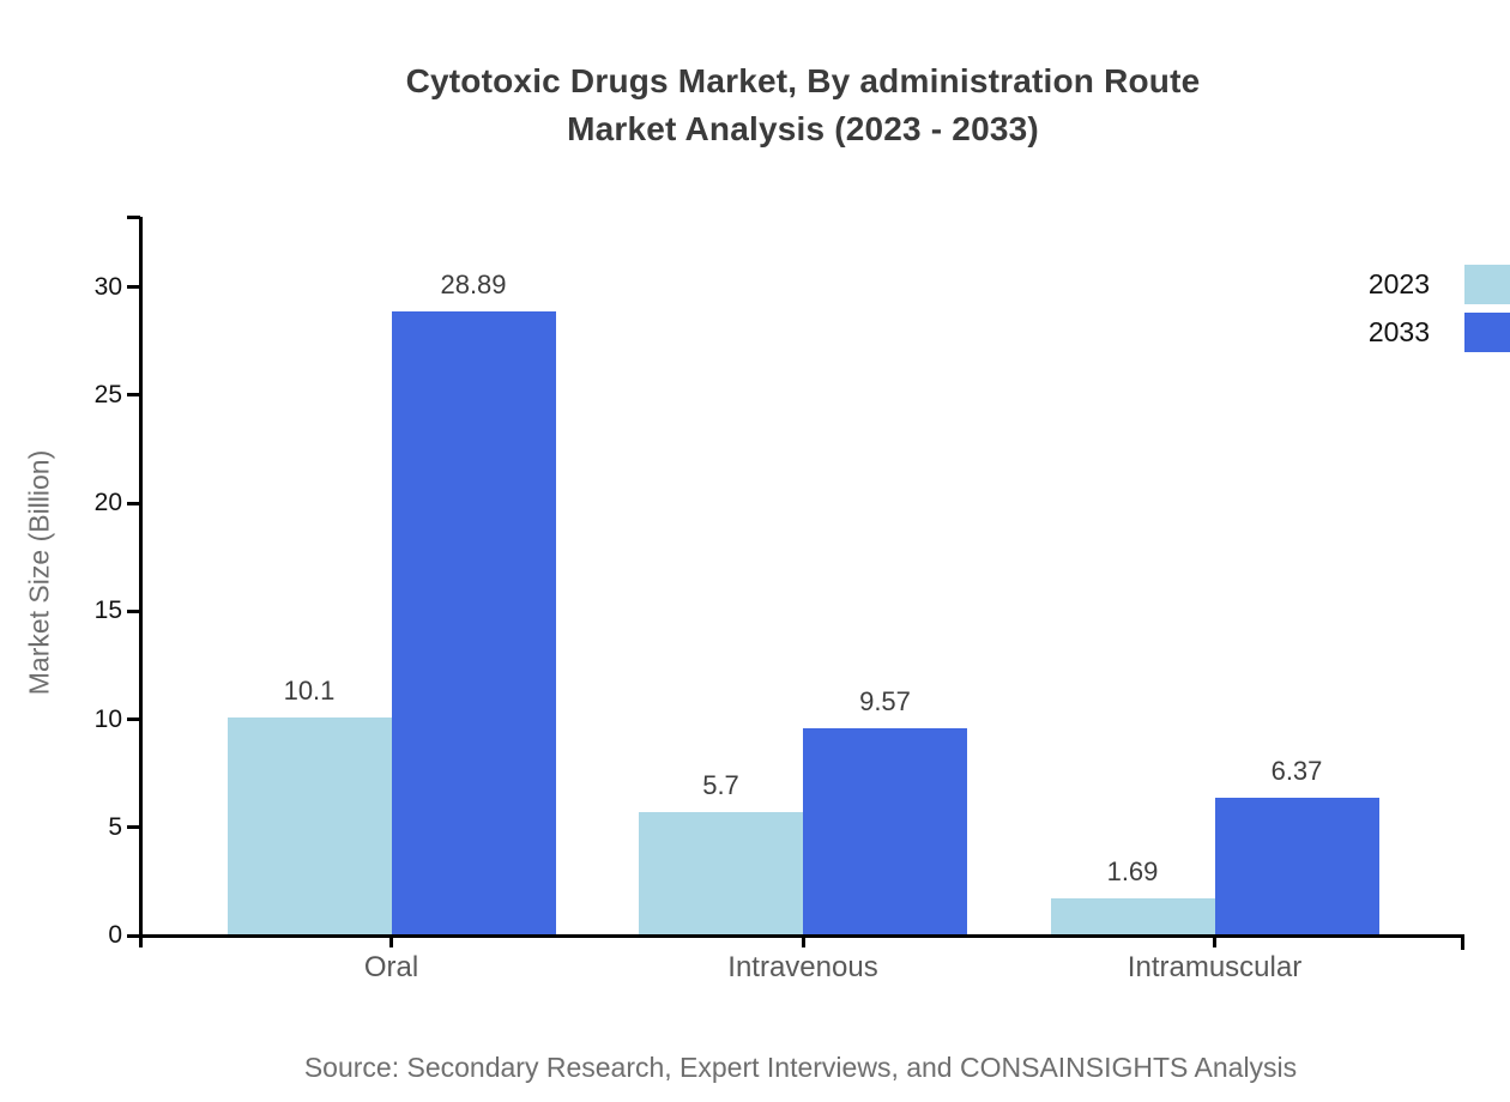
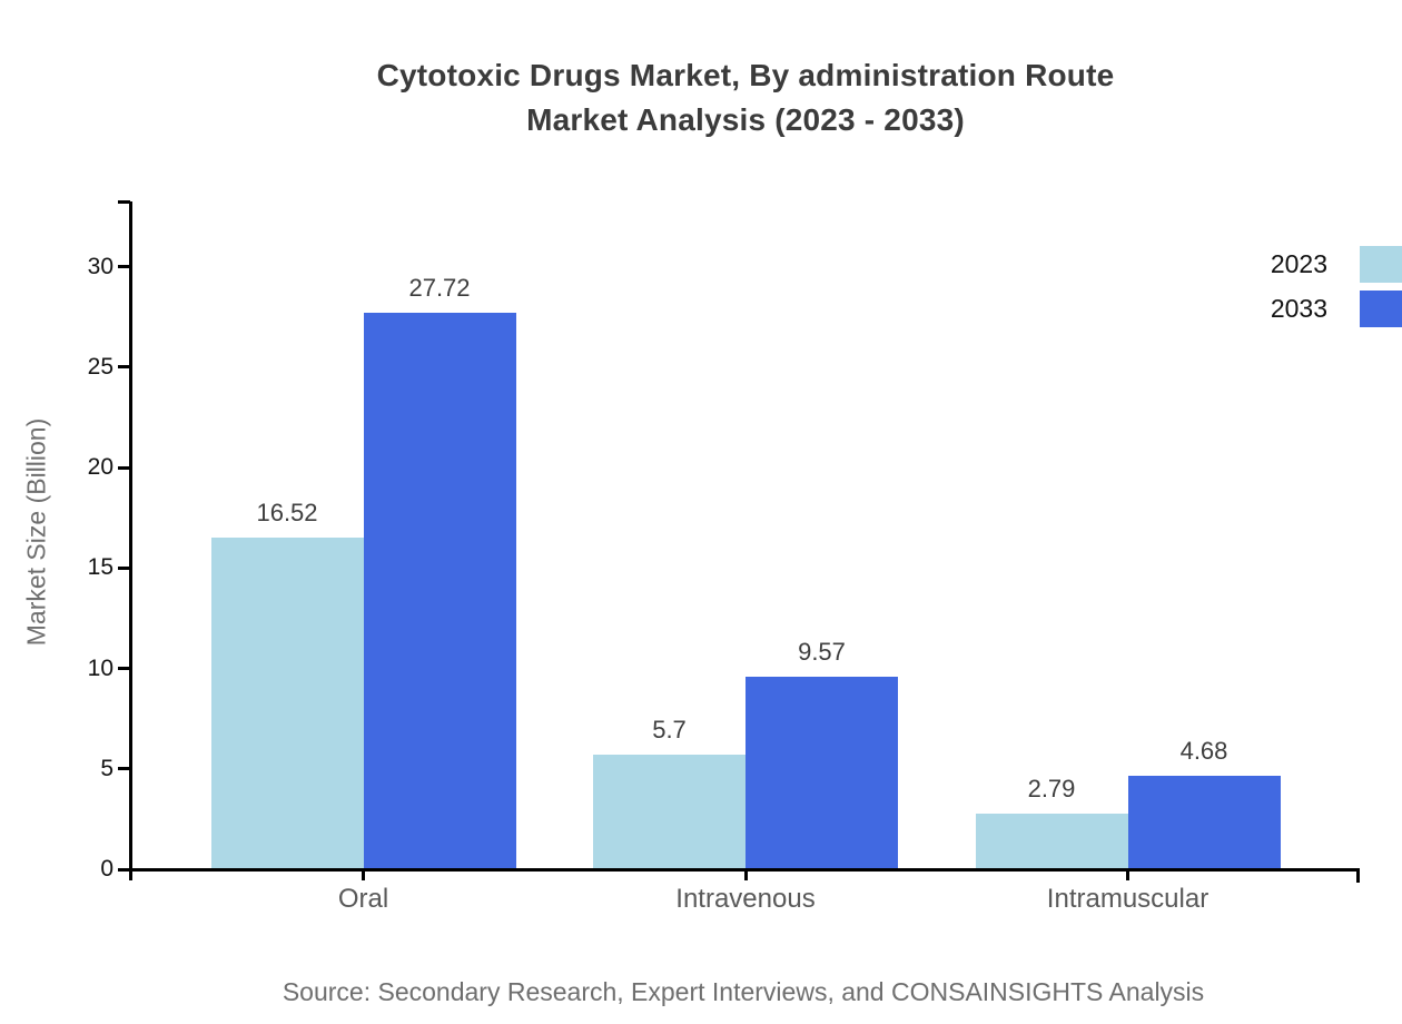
2023/Oral: 10.1 -> 16.52
2033/Oral: 28.89 -> 27.72
2023/Intramuscular: 1.69 -> 2.79
2033/Intramuscular: 6.37 -> 4.68
